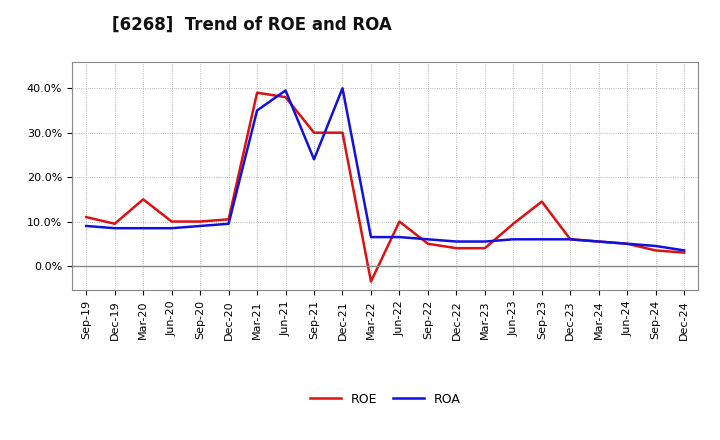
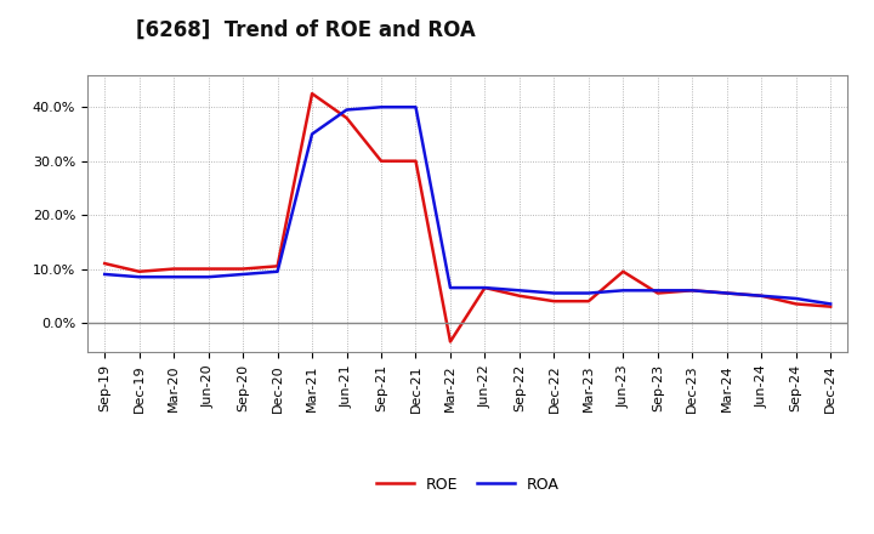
ROE/Mar-20: 15.0% -> 10.0%
ROE/Mar-21: 39.0% -> 42.5%
ROA/Sep-21: 24.0% -> 40.0%
ROE/Jun-22: 10.0% -> 6.5%
ROE/Sep-23: 14.5% -> 5.5%
